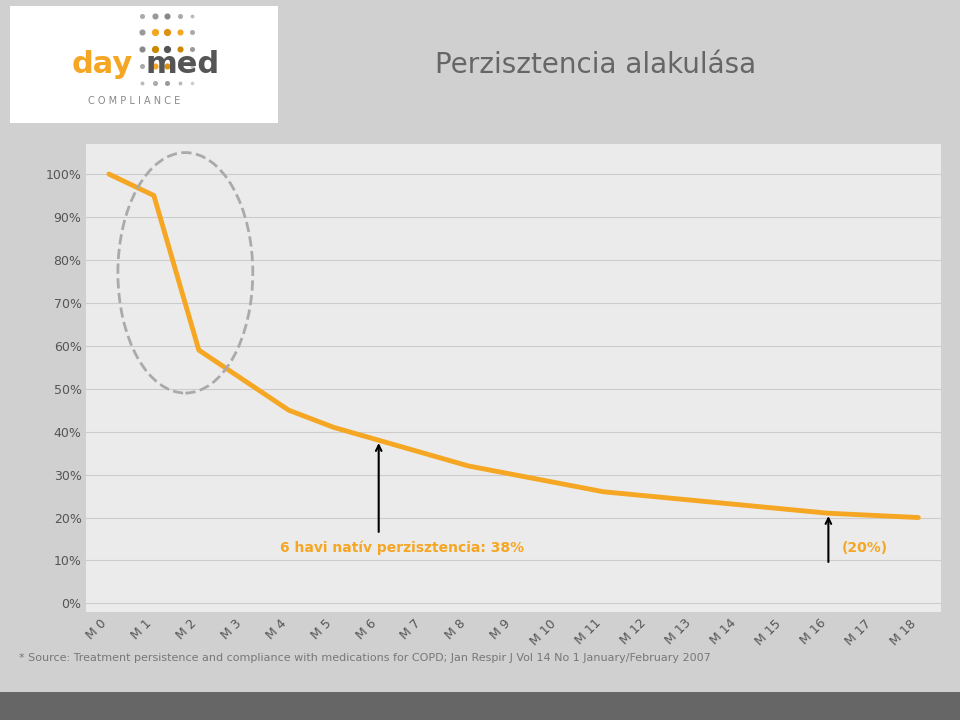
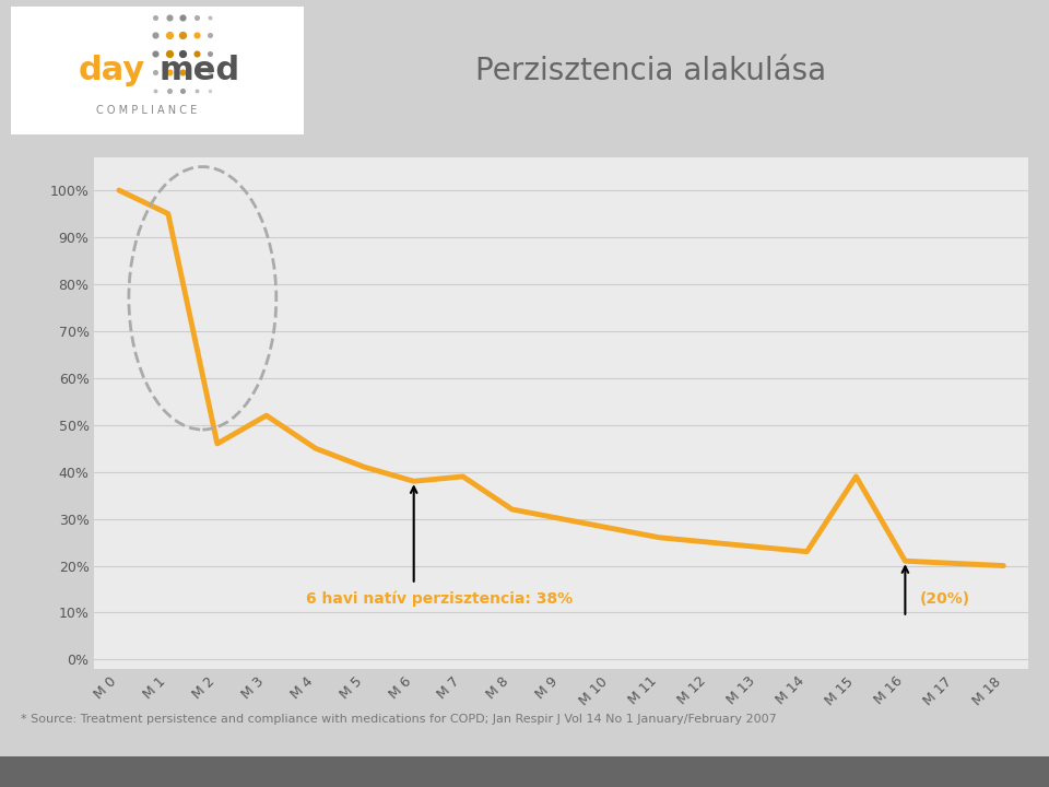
M 2: 59.0% -> 46.0%
M 7: 35.0% -> 39.0%
M 15: 22.0% -> 39.0%
